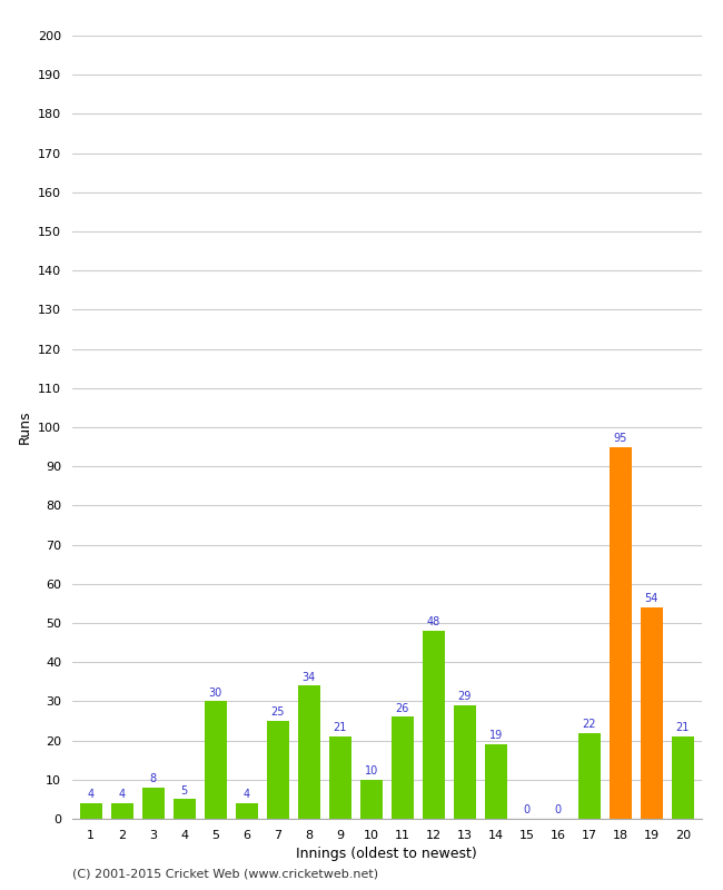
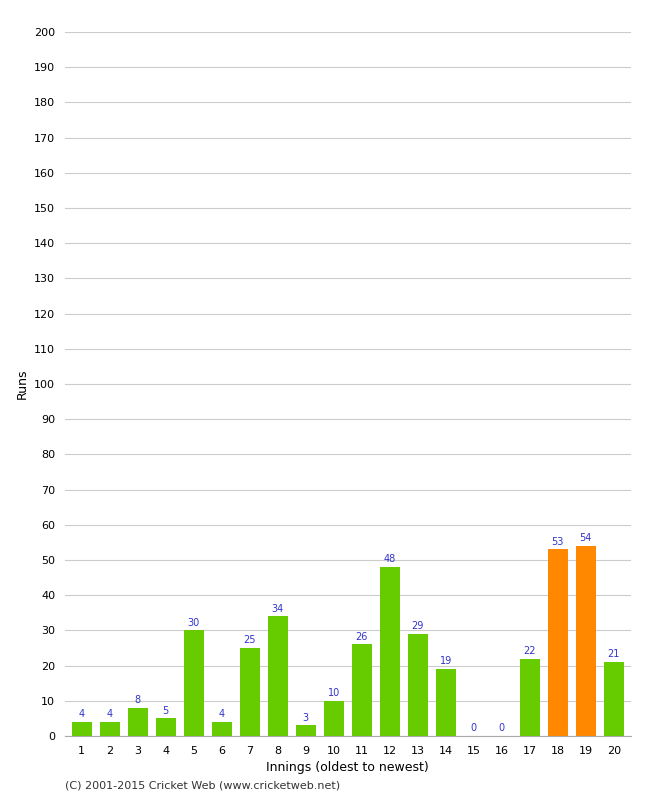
9: 21 -> 3
18: 95 -> 53
